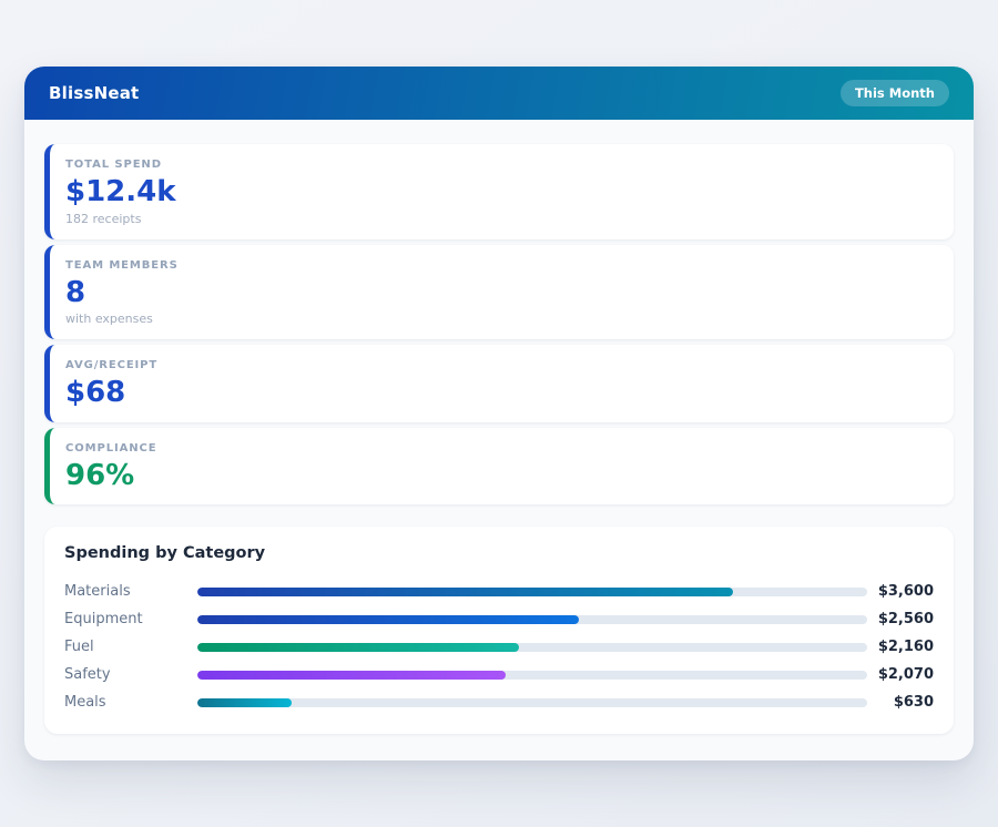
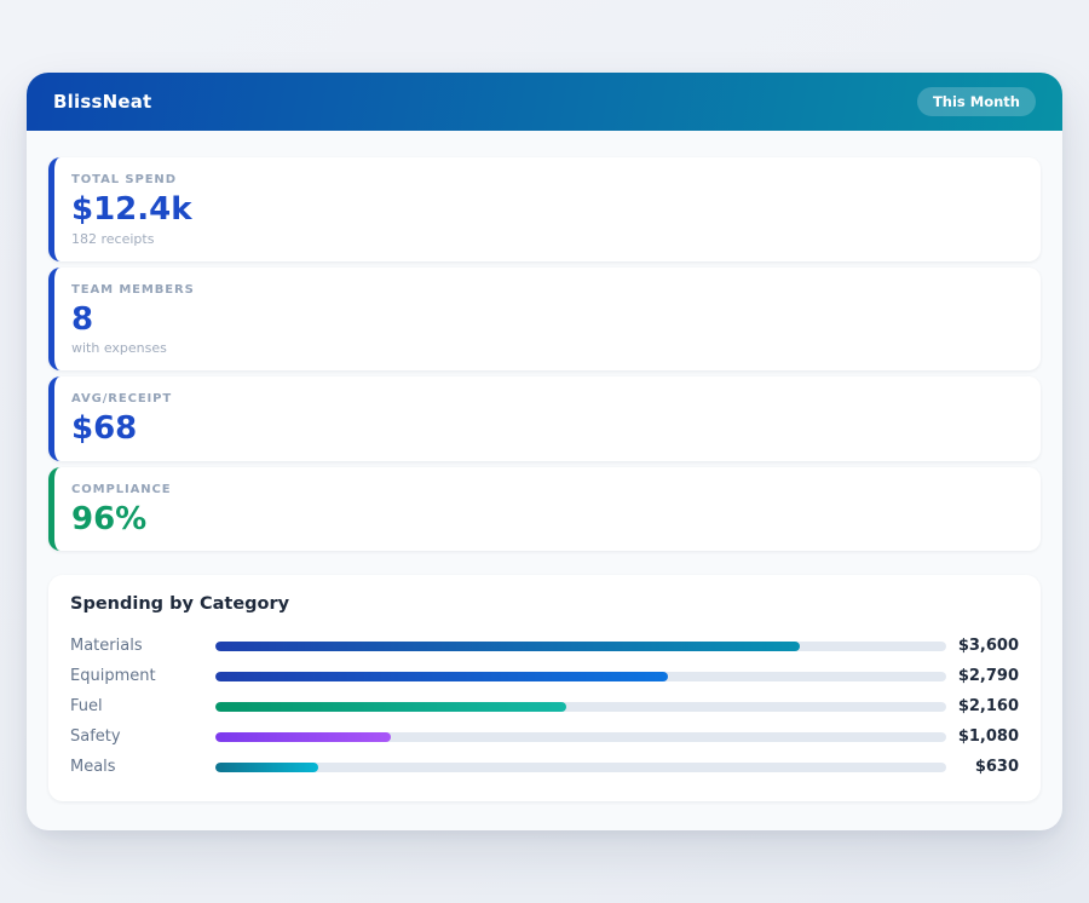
Equipment: $2,560 -> $2,790
Safety: $2,070 -> $1,080
